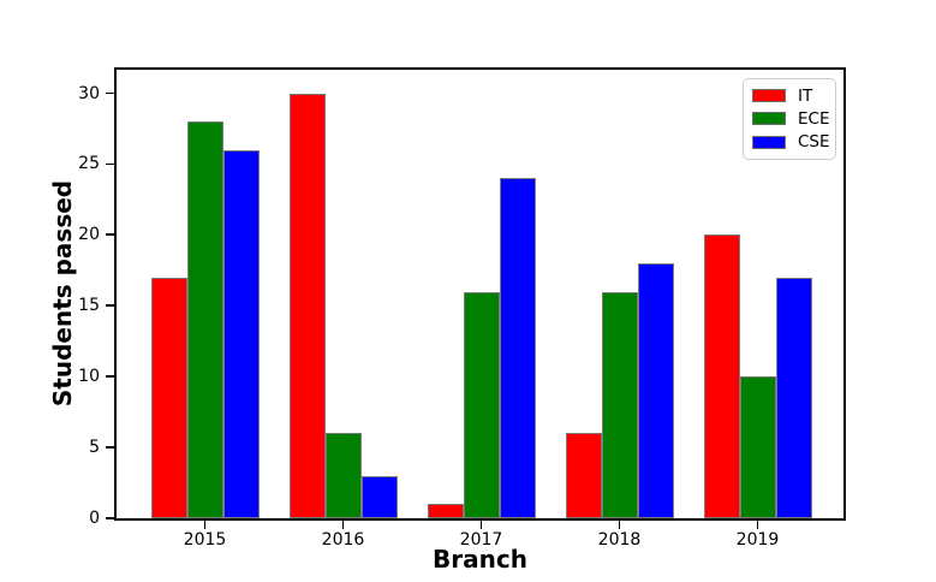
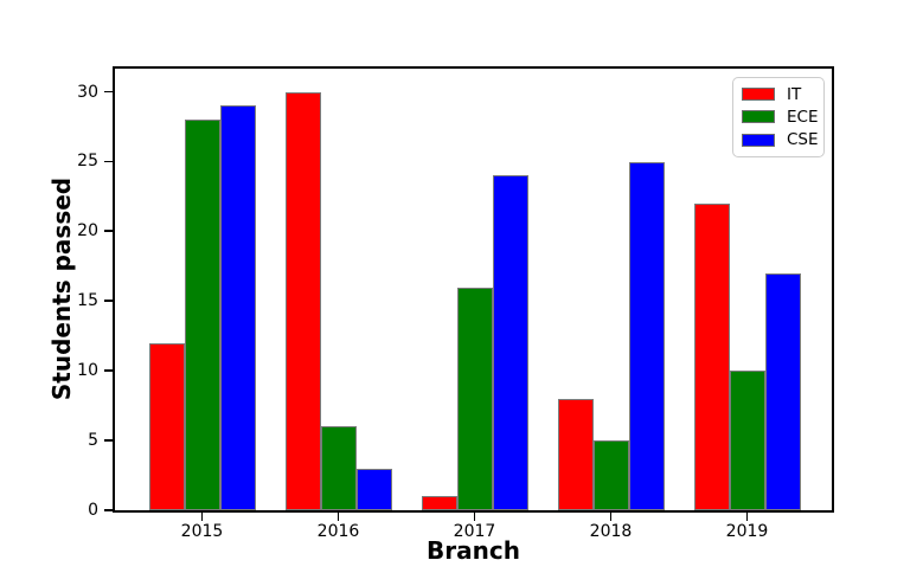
IT/2015: 17 -> 12
CSE/2015: 26 -> 29
IT/2018: 6 -> 8
ECE/2018: 16 -> 5
CSE/2018: 18 -> 25
IT/2019: 20 -> 22
